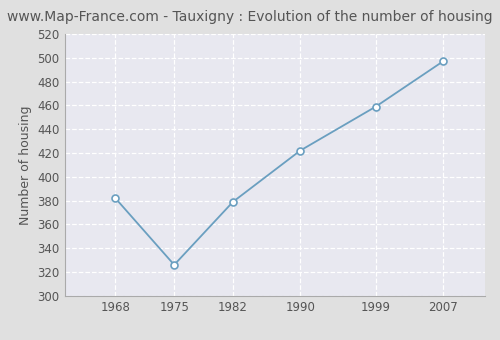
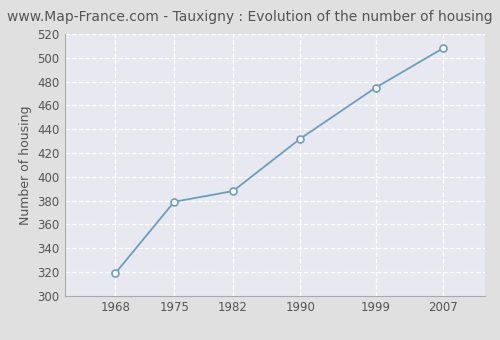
1968: 382 -> 319
1975: 326 -> 379
1982: 379 -> 388
1990: 422 -> 432
1999: 459 -> 475
2007: 497 -> 508
